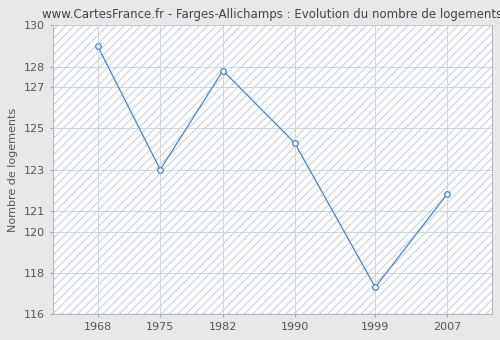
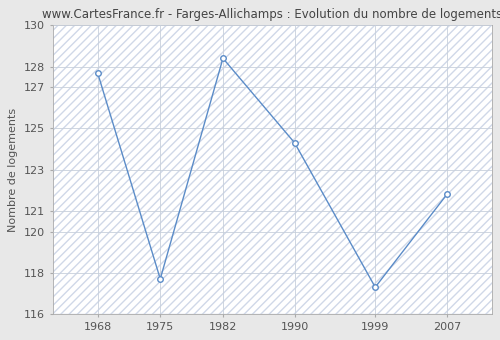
1968: 129.0 -> 127.7
1975: 123.0 -> 117.7
1982: 127.8 -> 128.4
